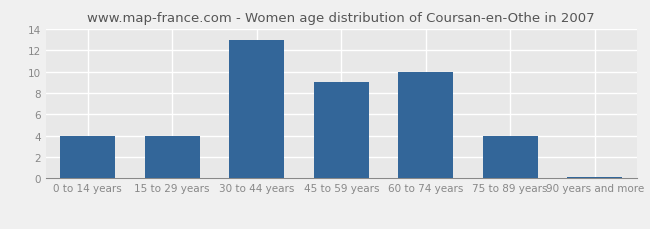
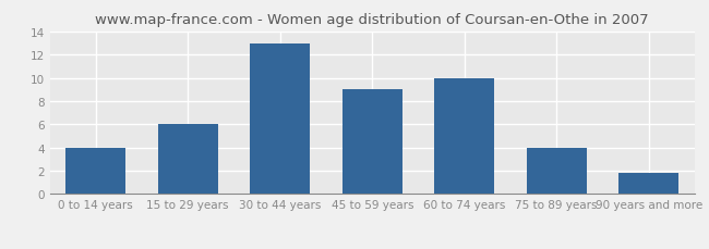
15 to 29 years: 4.0 -> 6.0
90 years and more: 0.1 -> 1.8
